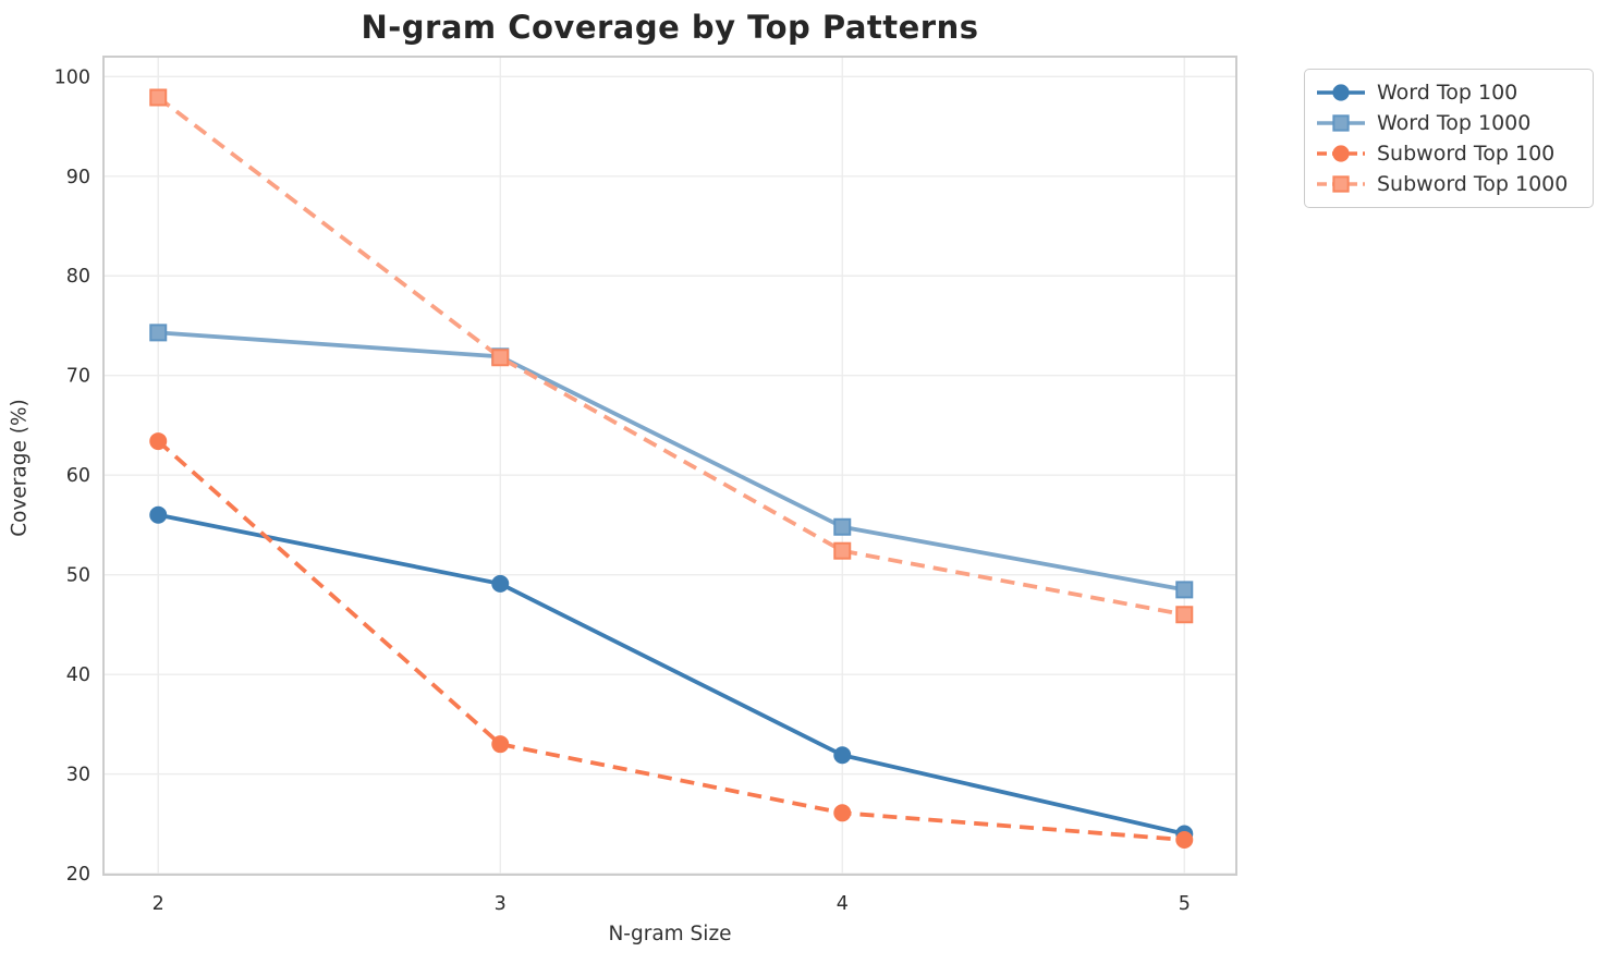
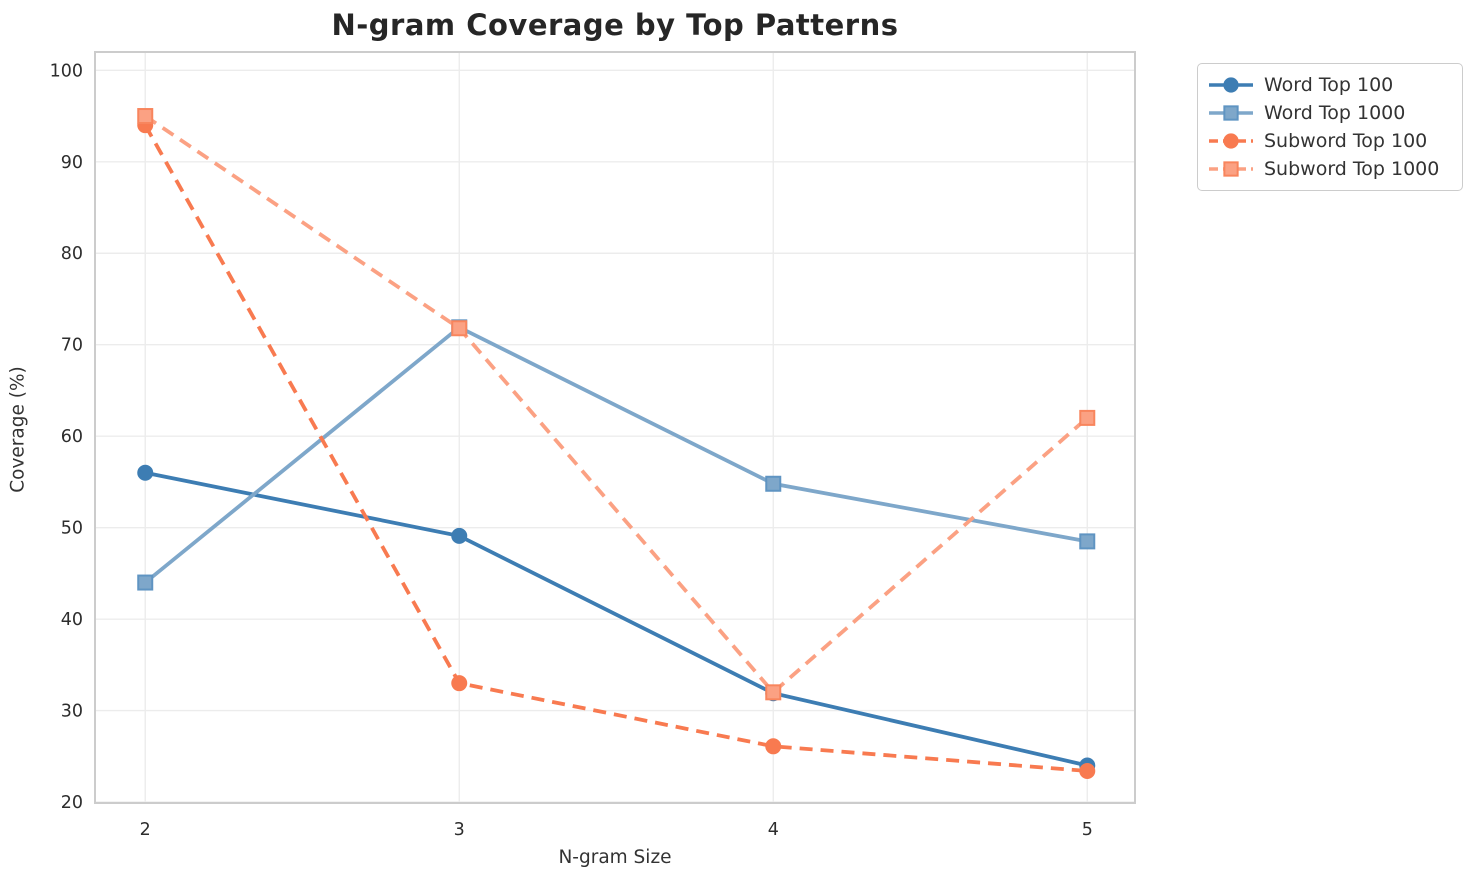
Word Top 1000/2: 74 -> 44
Subword Top 100/2: 63 -> 94
Subword Top 1000/2: 98 -> 95
Subword Top 1000/4: 52 -> 32
Subword Top 1000/5: 46 -> 62
